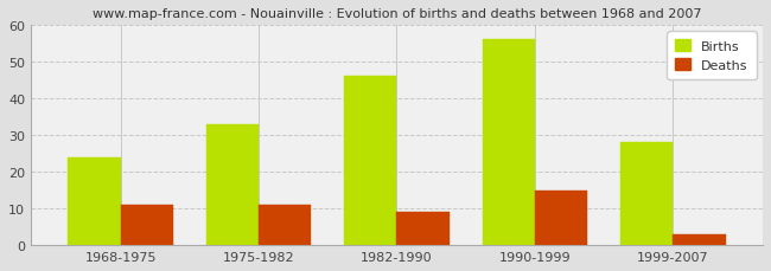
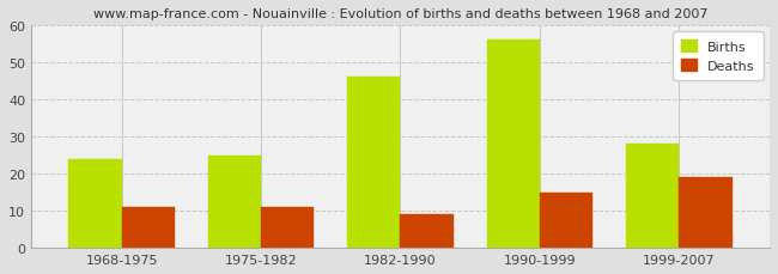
Births/1975-1982: 33 -> 25
Deaths/1999-2007: 3 -> 19
